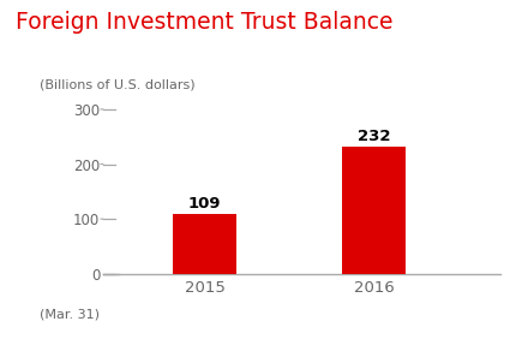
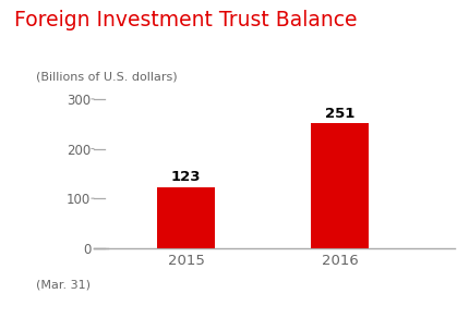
2015: 109 -> 123
2016: 232 -> 251
